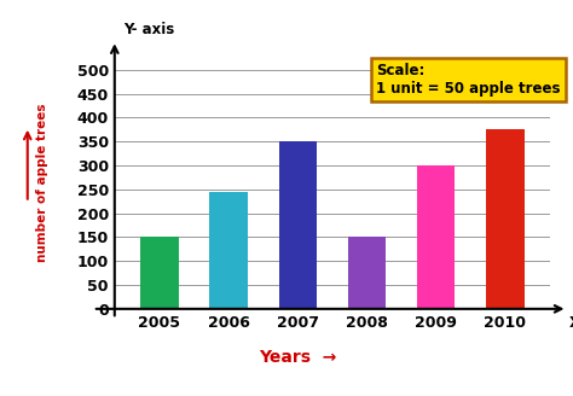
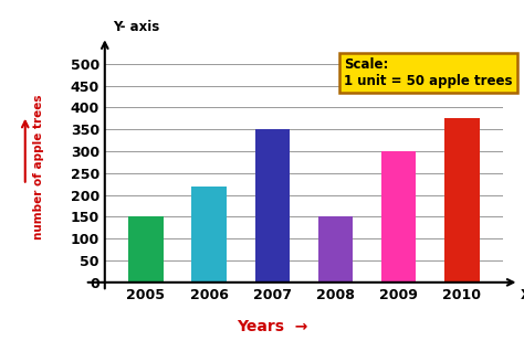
2006: 245 -> 220
